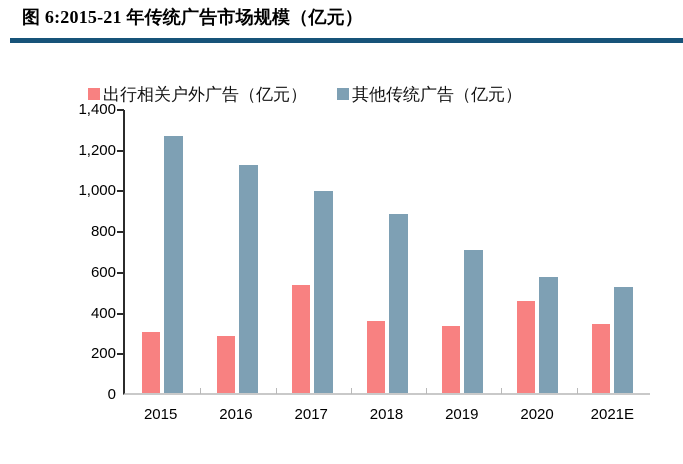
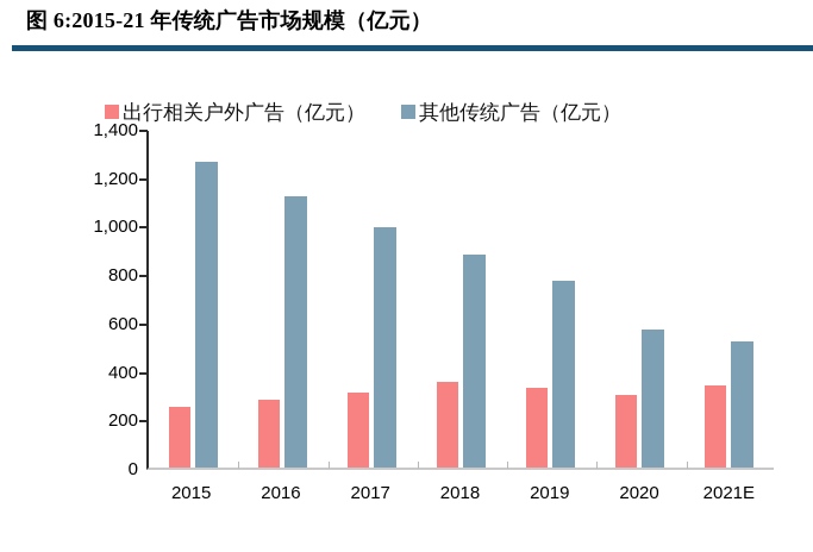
出行相关户外广告（亿元）/2015: 300 -> 250
出行相关户外广告（亿元）/2017: 530 -> 310
其他传统广告（亿元）/2019: 700 -> 770
出行相关户外广告（亿元）/2020: 450 -> 300
